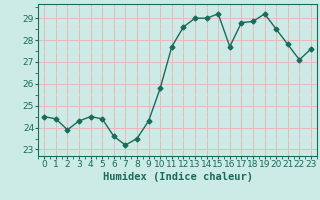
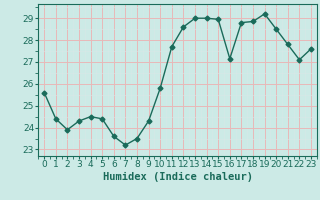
0: 24.50 -> 25.60
15: 29.20 -> 28.95
16: 27.70 -> 27.15
